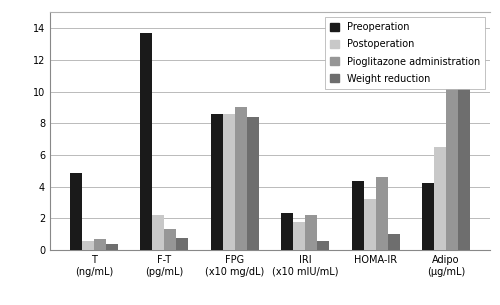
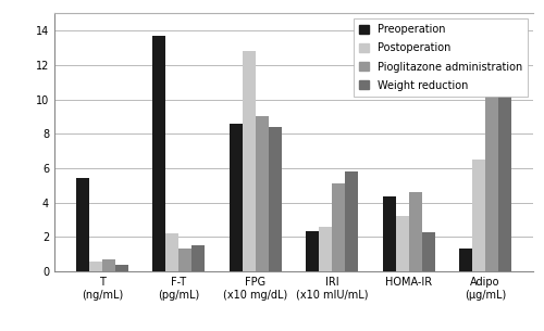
Preoperation/T (ng/mL): 4.8 -> 5.4
Weight reduction/F-T (pg/mL): 0.8 -> 1.5
Postoperation/FPG (x10 mg/dL): 8.6 -> 12.8
Postoperation/IRI (x10 mIU/mL): 1.8 -> 2.6
Pioglitazone administration/IRI (x10 mIU/mL): 2.2 -> 5.1
Weight reduction/IRI (x10 mIU/mL): 0.6 -> 5.8
Weight reduction/HOMA-IR: 1.0 -> 2.3
Preoperation/Adipo (μg/mL): 4.2 -> 1.3
